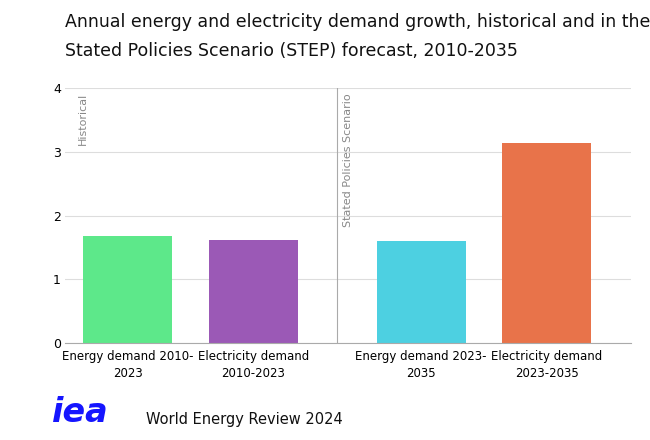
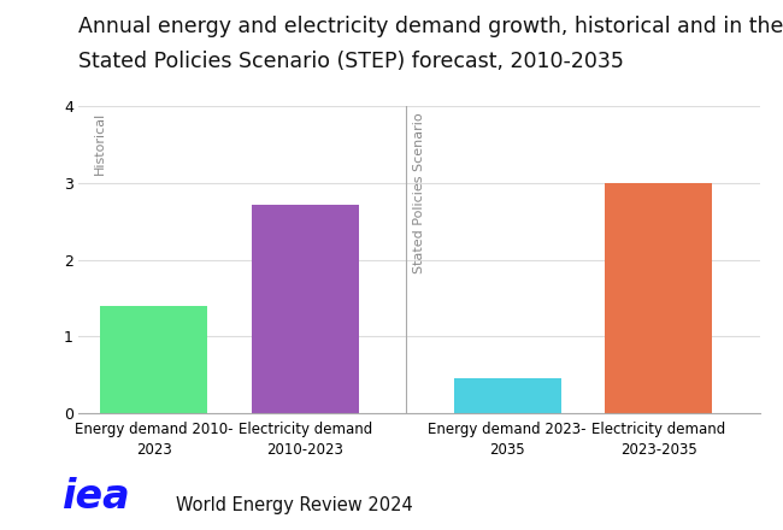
Energy demand 2010- 2023: 1.68 -> 1.40
Electricity demand 2010-2023: 1.62 -> 2.72
Energy demand 2023- 2035: 1.60 -> 0.45
Electricity demand 2023-2035: 3.14 -> 3.00
